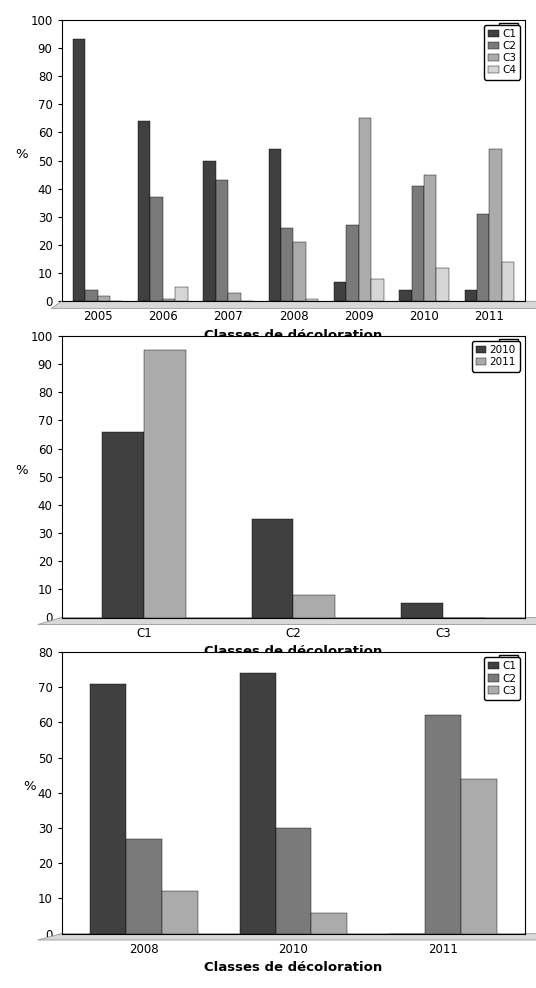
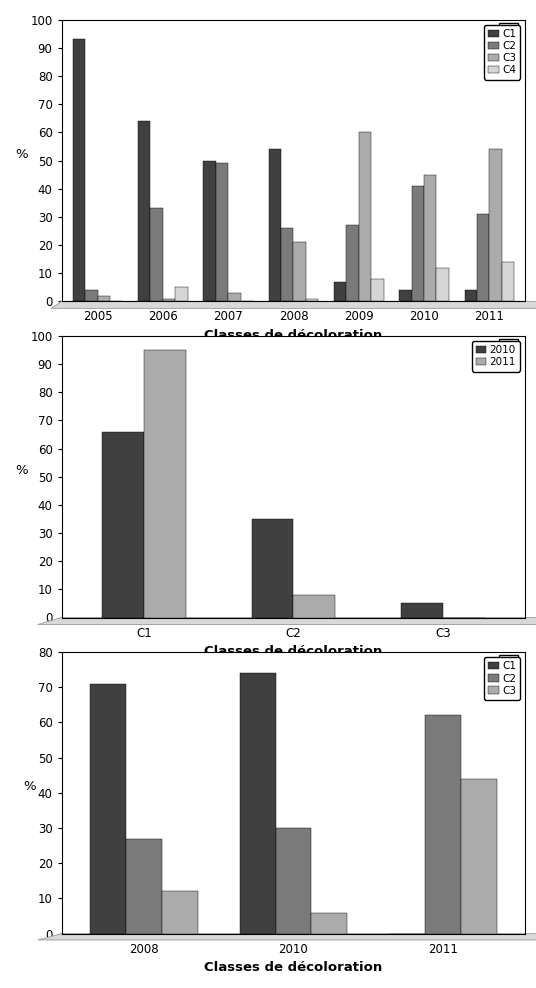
C2/2006: 37 -> 33
C2/2007: 43 -> 49
C3/2009: 65 -> 60
